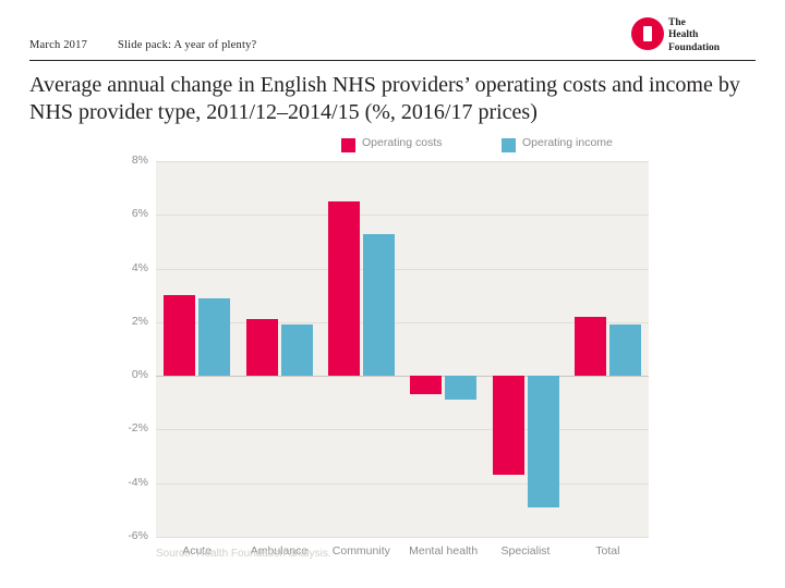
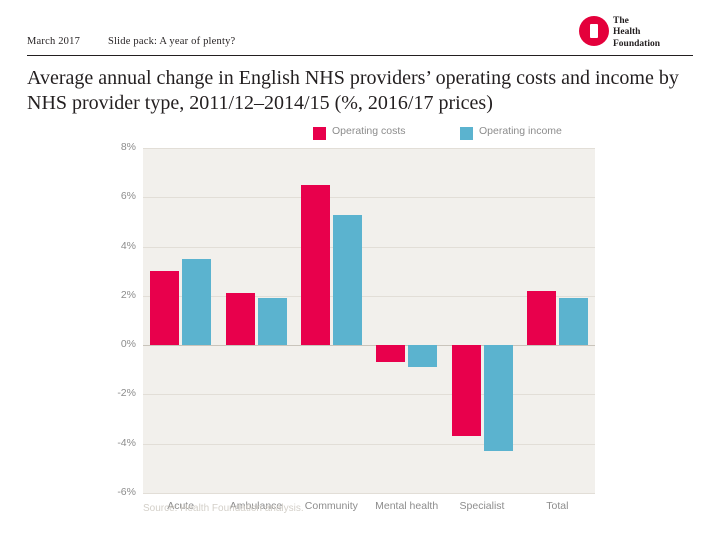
Operating income/Acute: 2.9% -> 3.5%
Operating income/Specialist: -4.9% -> -4.3%
